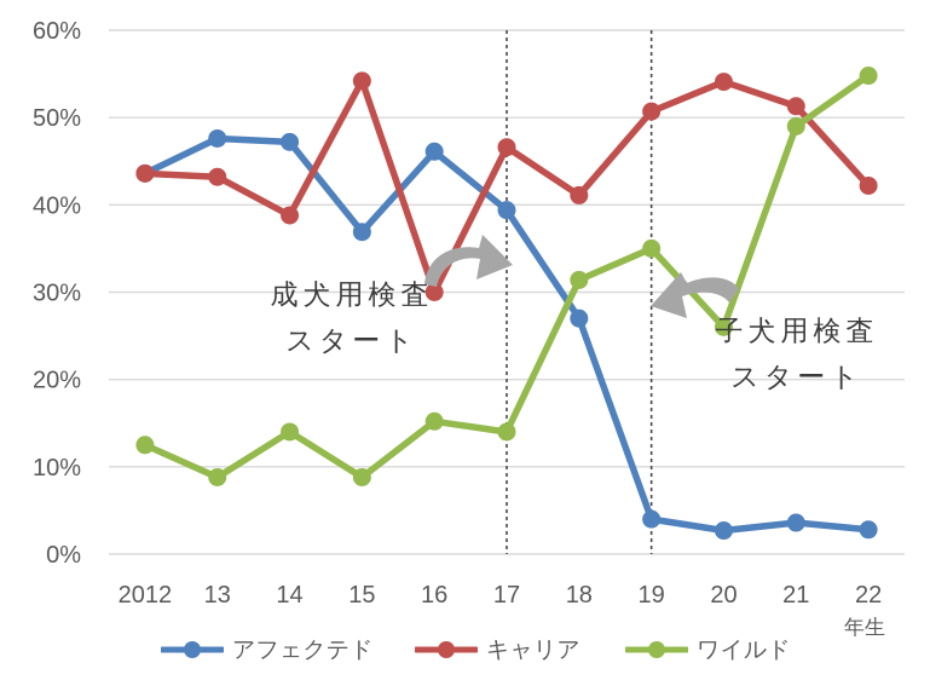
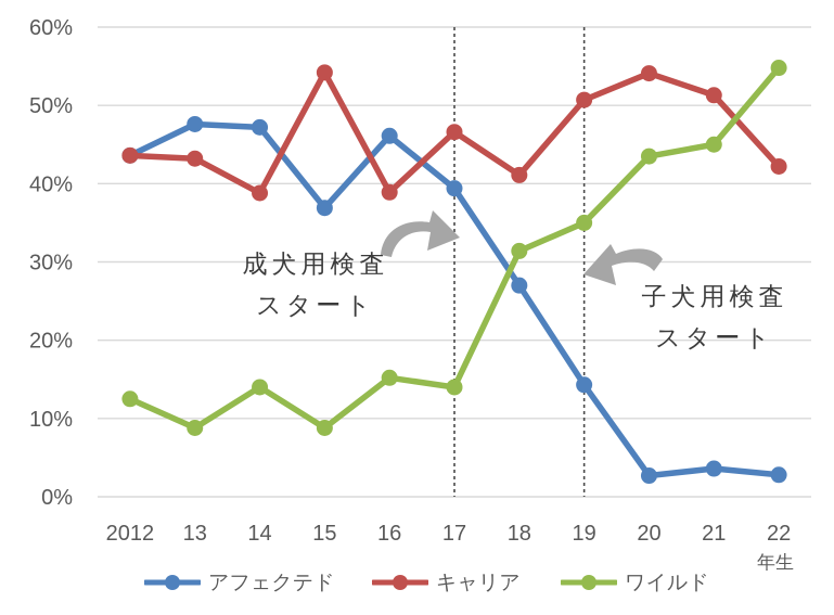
キャリア/16: 30% -> 39%
アフェクテド/19: 4% -> 14%
ワイルド/20: 26% -> 44%
ワイルド/21: 49% -> 45%
